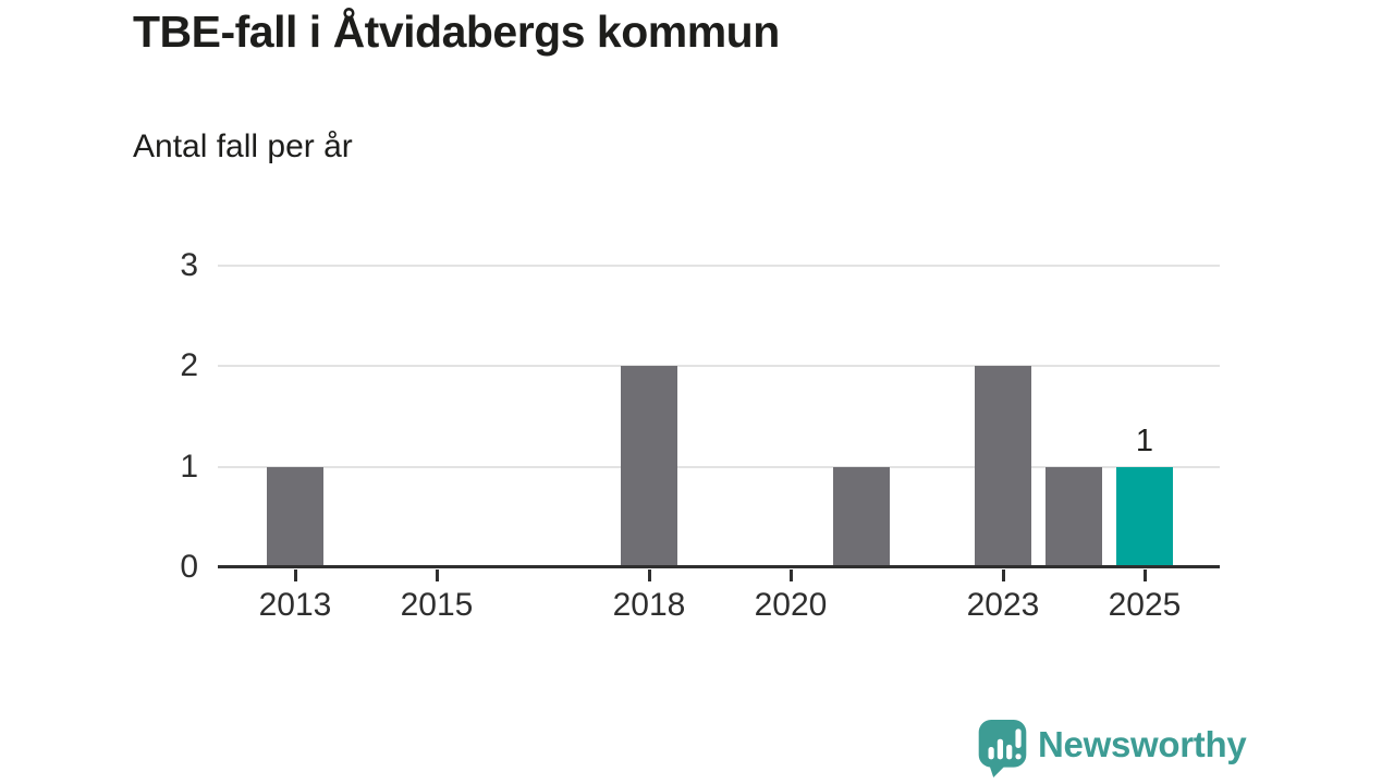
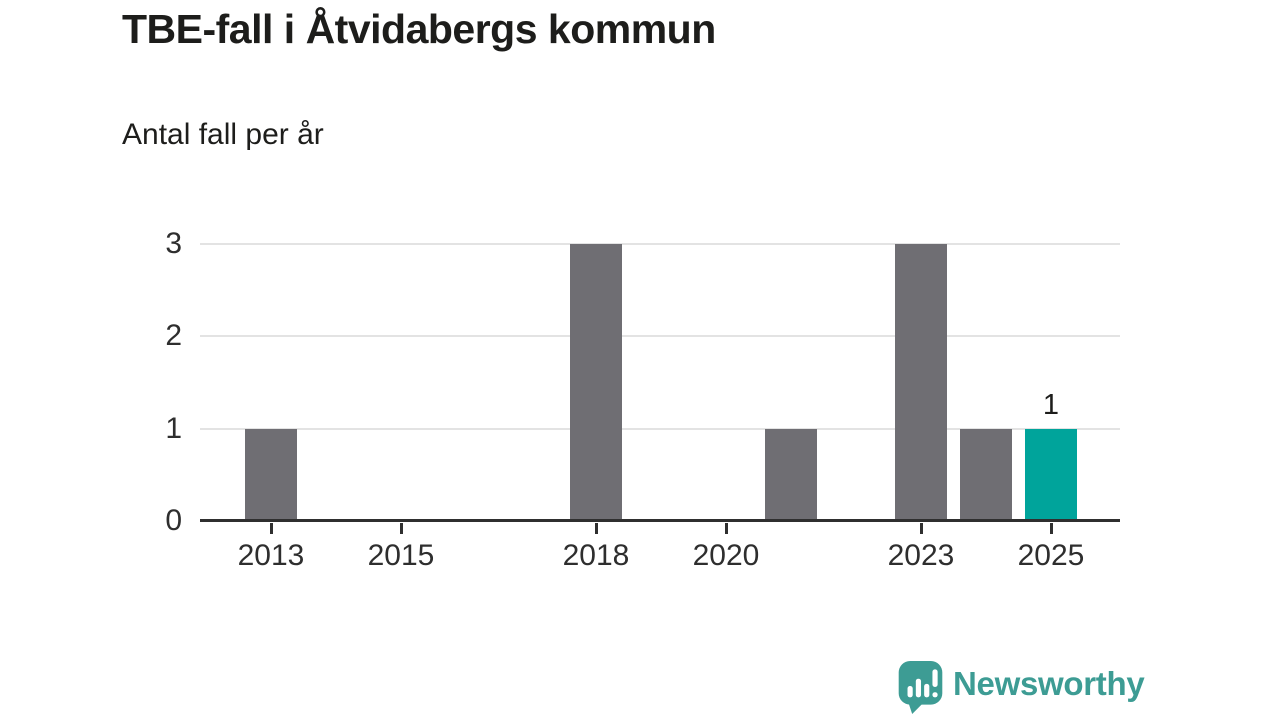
2018: 2 -> 3
2023: 2 -> 3
